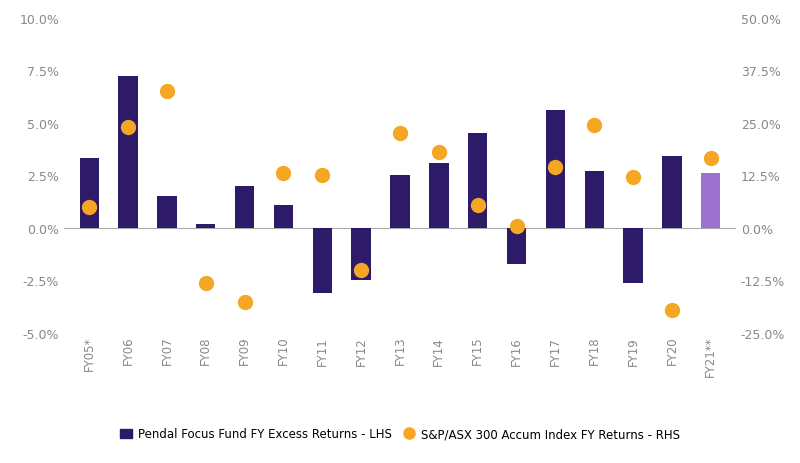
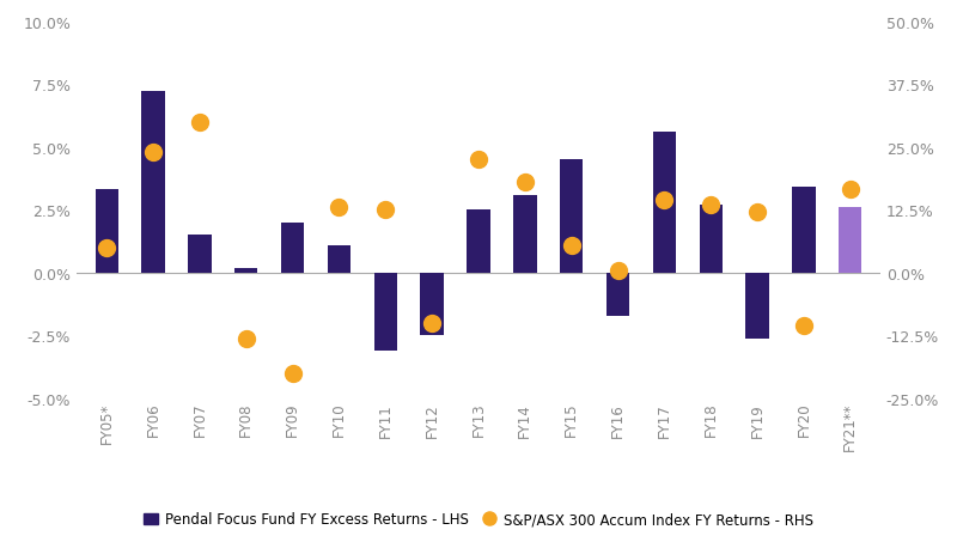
S&P/ASX 300 Accum Index FY Returns - RHS/FY07: 32.5% -> 30.0%
S&P/ASX 300 Accum Index FY Returns - RHS/FY09: -17.5% -> -20.0%
S&P/ASX 300 Accum Index FY Returns - RHS/FY18: 24.5% -> 13.5%
S&P/ASX 300 Accum Index FY Returns - RHS/FY20: -19.5% -> -10.5%
